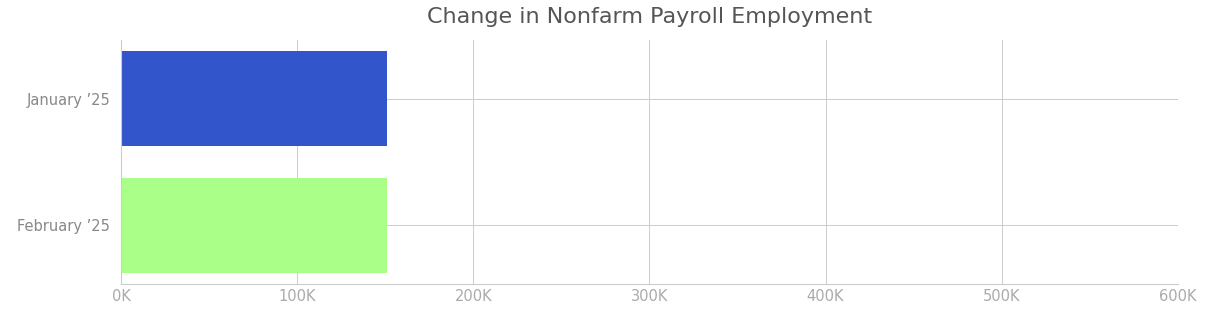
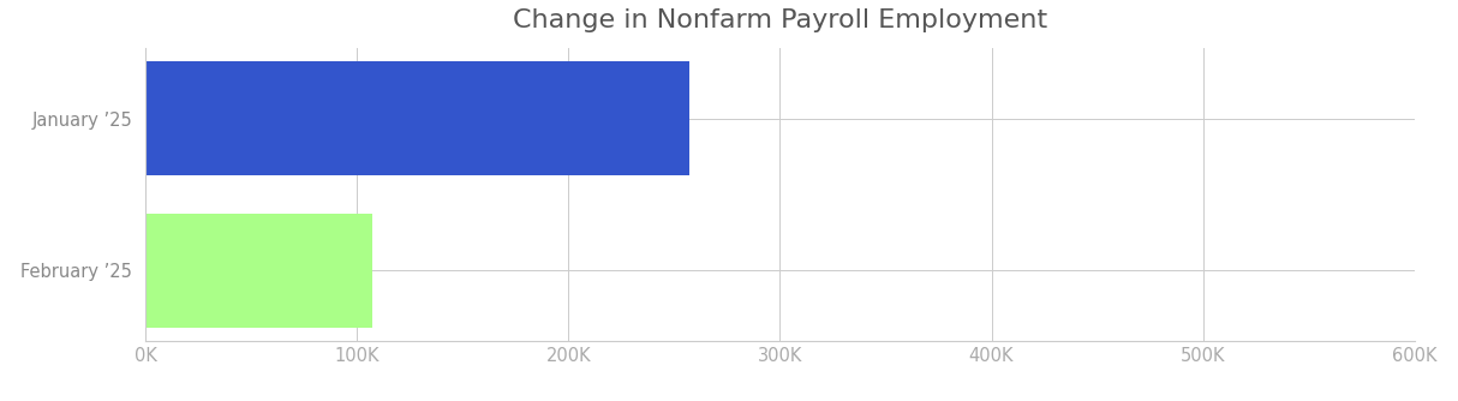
January ’25: 151K -> 257K
February ’25: 151K -> 107K
